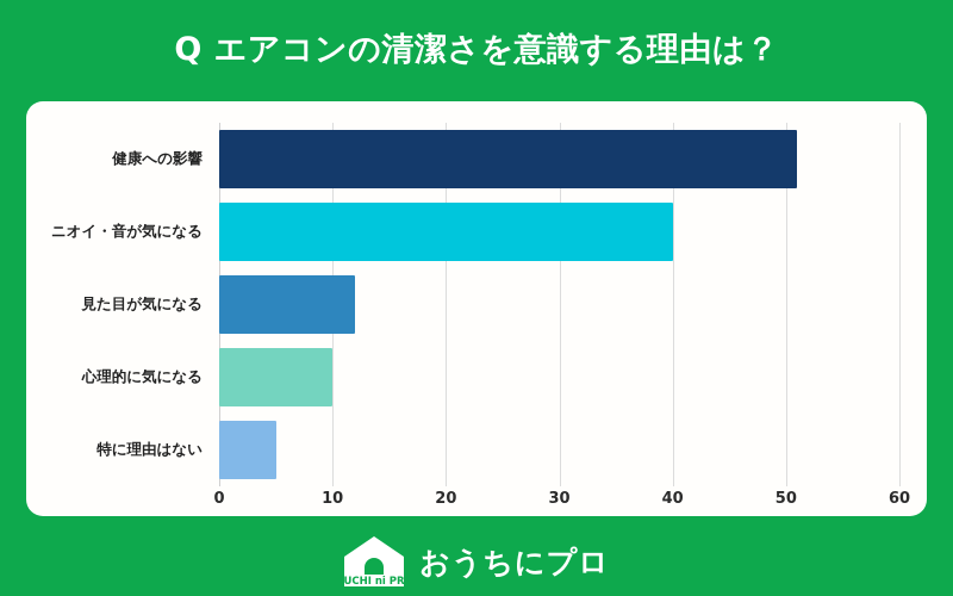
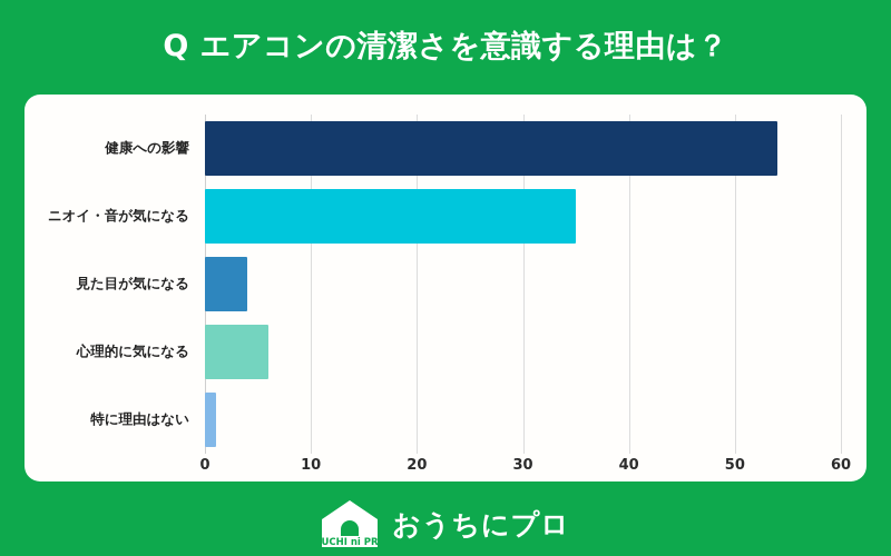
健康への影響: 51 -> 54
ニオイ・音が気になる: 40 -> 35
見た目が気になる: 12 -> 4
心理的に気になる: 10 -> 6
特に理由はない: 5 -> 1
